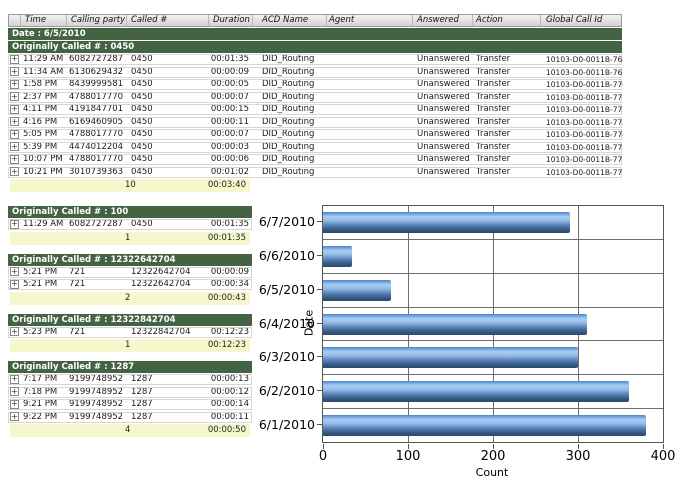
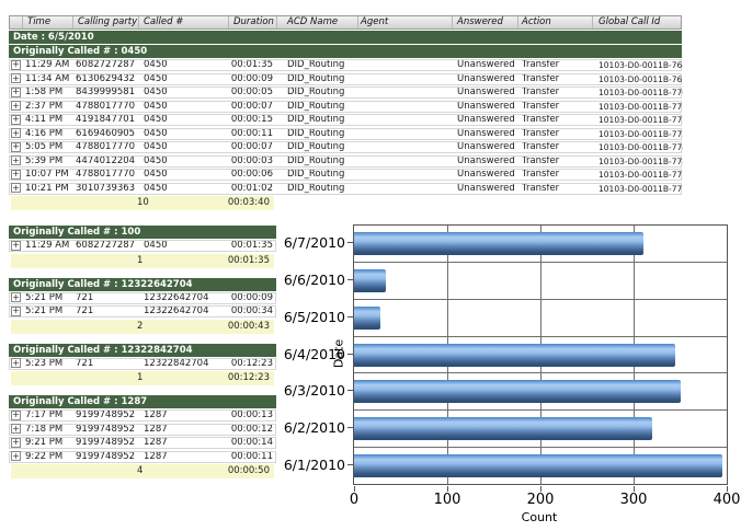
6/7/2010: 290 -> 310
6/5/2010: 80 -> 30
6/4/2010: 310 -> 340
6/3/2010: 300 -> 350
6/2/2010: 360 -> 320
6/1/2010: 380 -> 400
